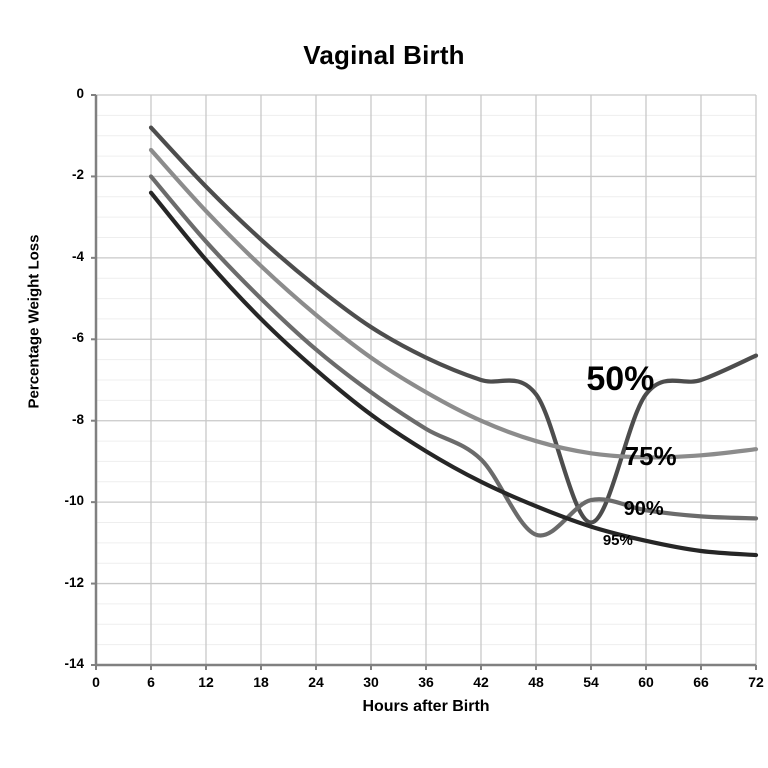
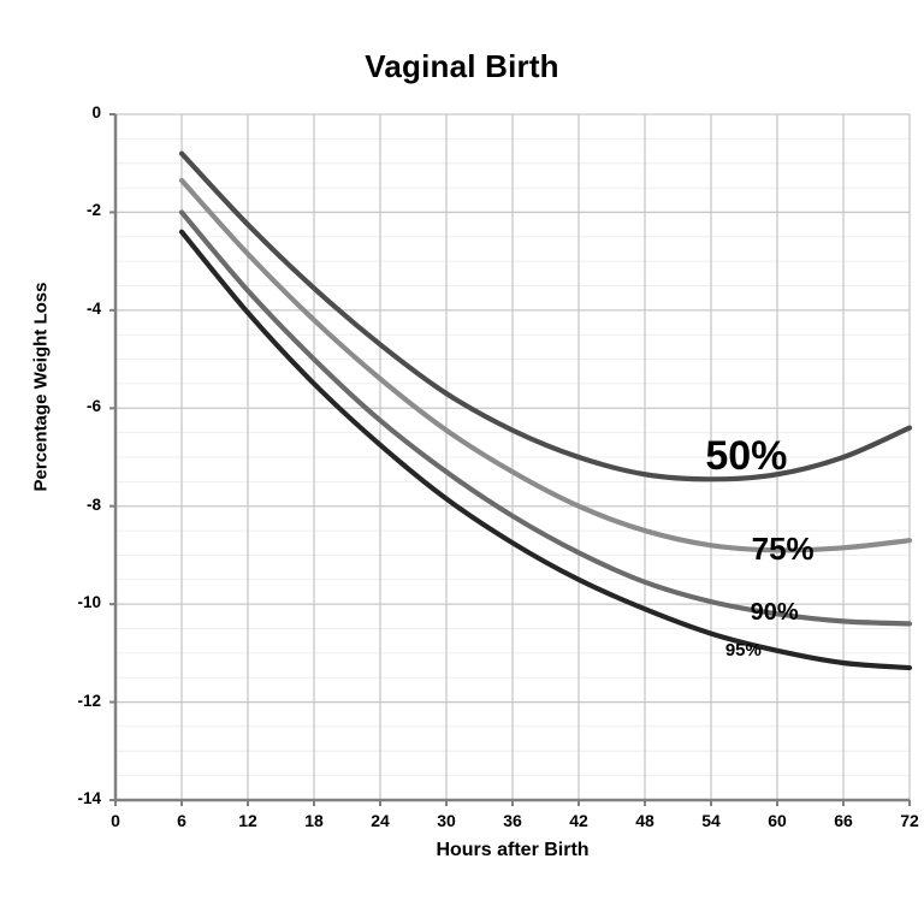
90%/48: -10.8 -> -9.6
50%/54: -10.5 -> -7.5
